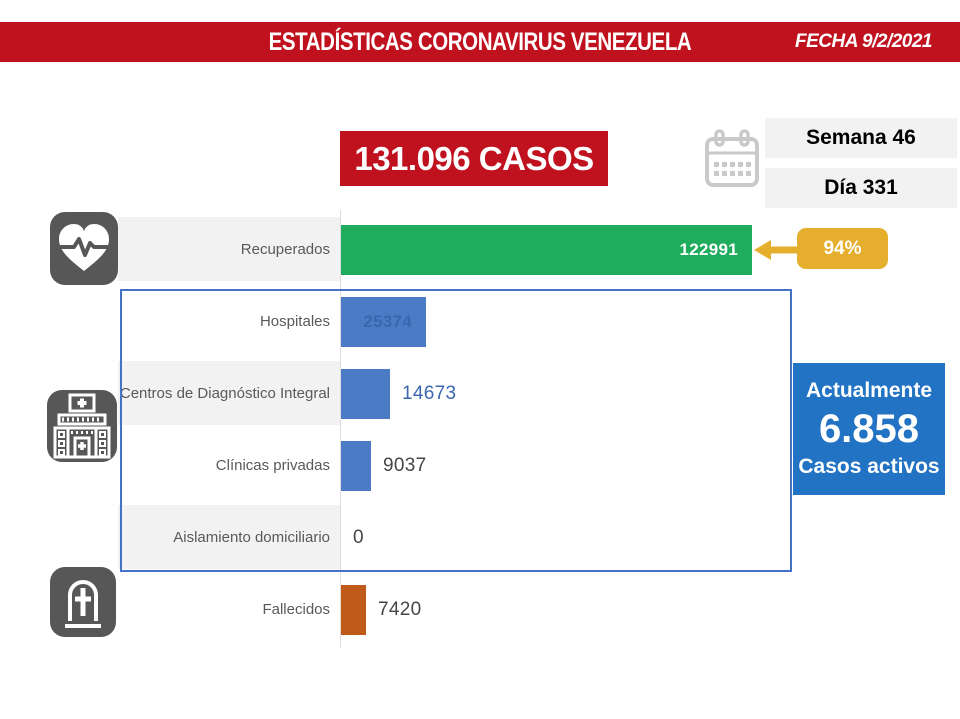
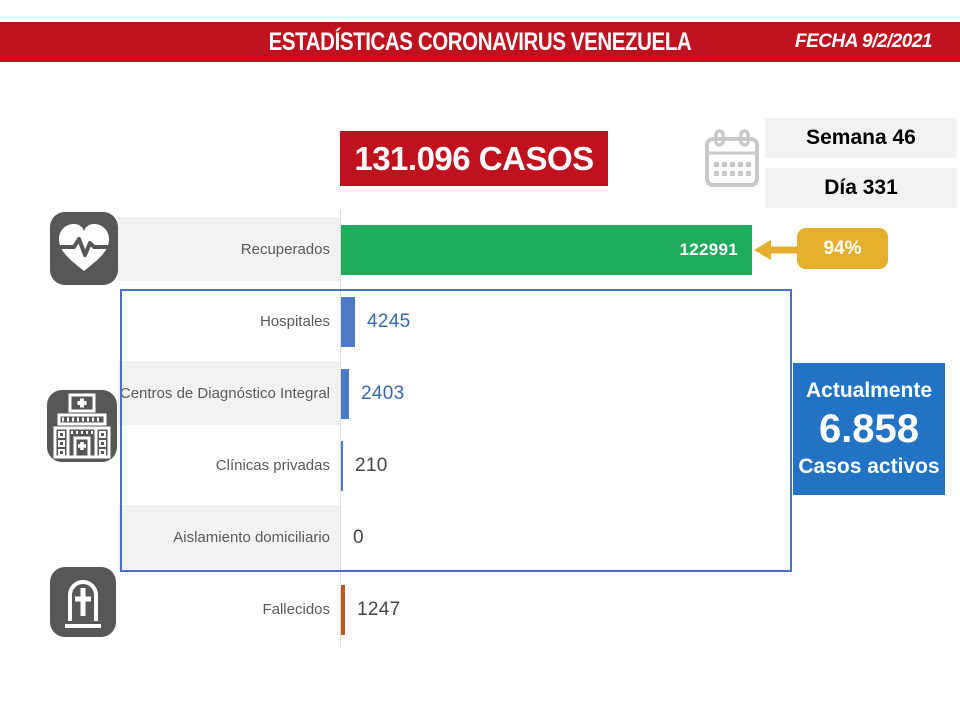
Hospitales: 25374 -> 4245
Centros de Diagnóstico Integral: 14673 -> 2403
Clínicas privadas: 9037 -> 210
Fallecidos: 7420 -> 1247
